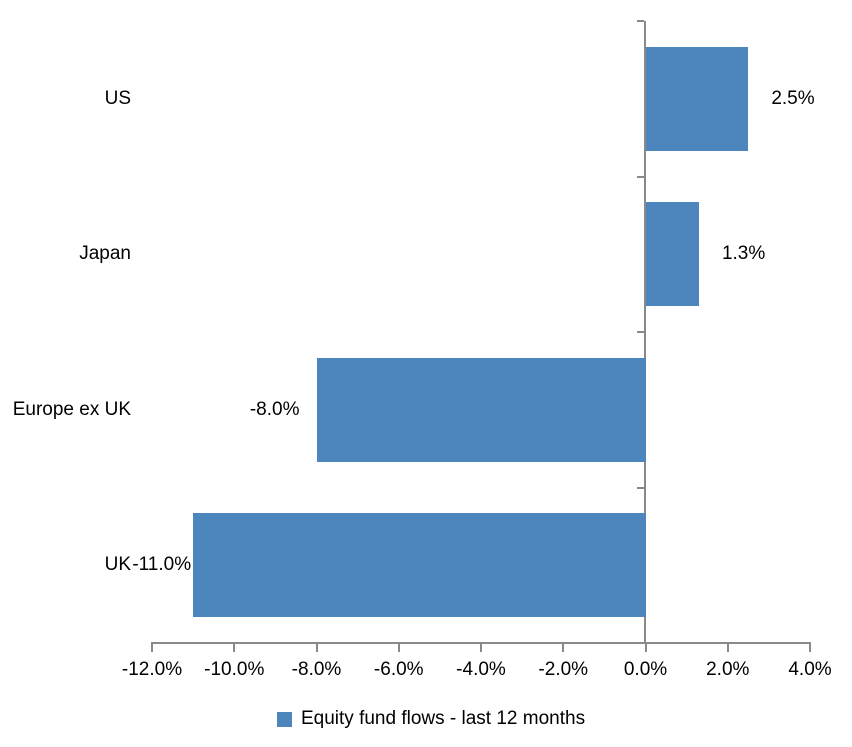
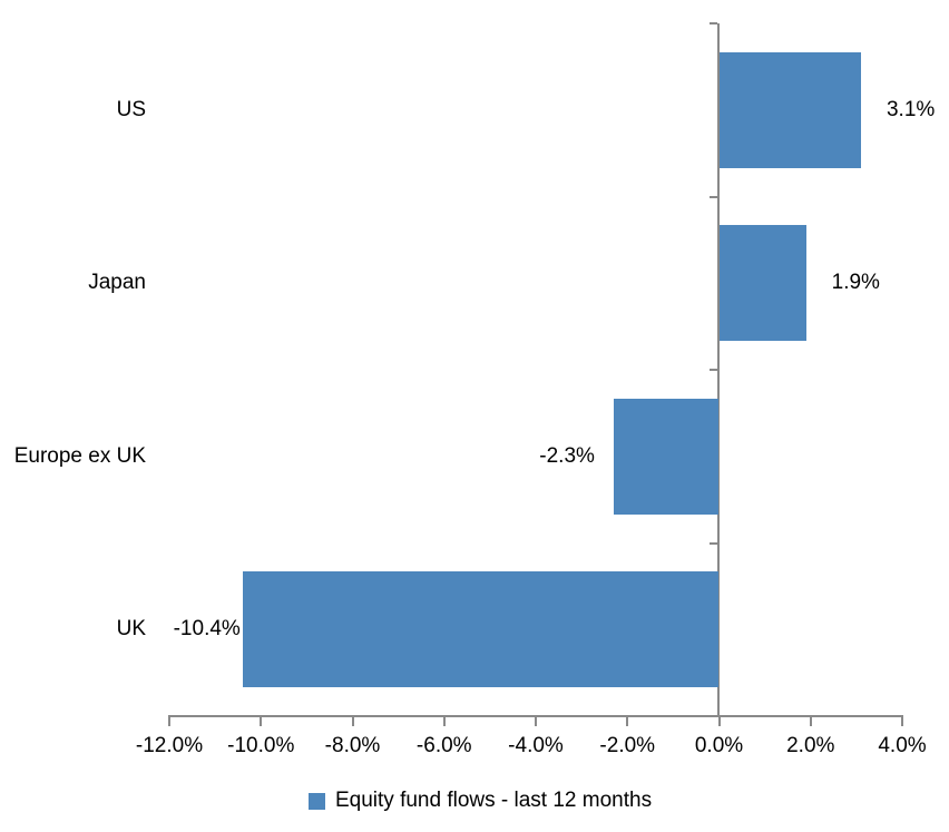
US: 2.5% -> 3.1%
Japan: 1.3% -> 1.9%
Europe ex UK: -8.0% -> -2.3%
UK: -11.0% -> -10.4%
